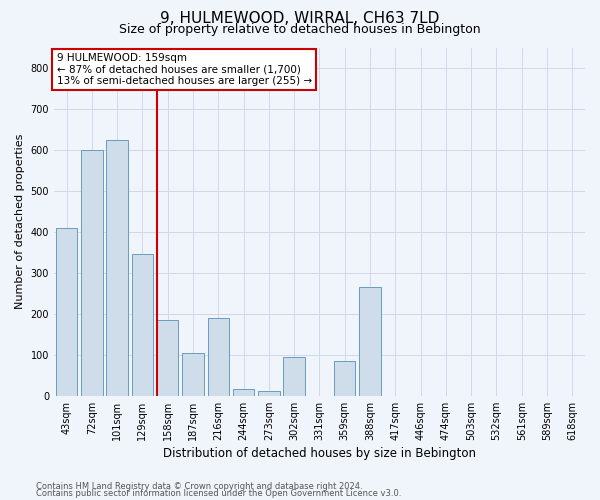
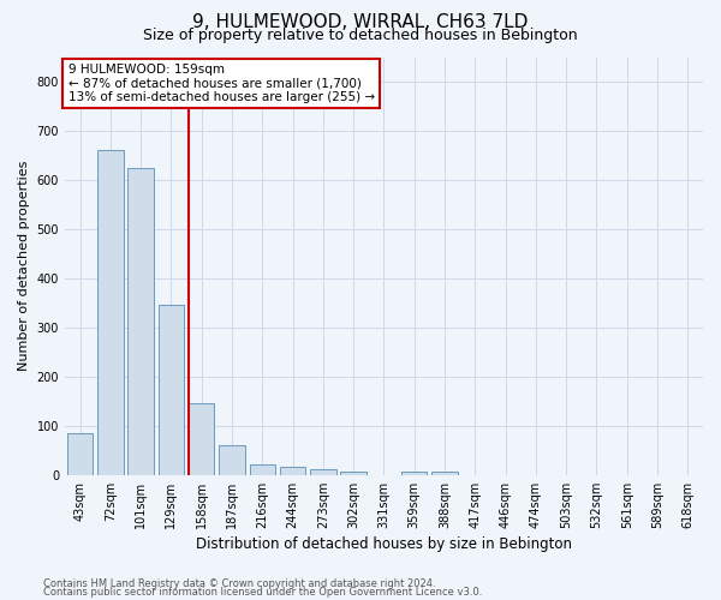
43sqm: 410 -> 85
72sqm: 600 -> 660
158sqm: 185 -> 145
187sqm: 105 -> 60
216sqm: 190 -> 22
302sqm: 95 -> 8
359sqm: 85 -> 8
388sqm: 265 -> 8
